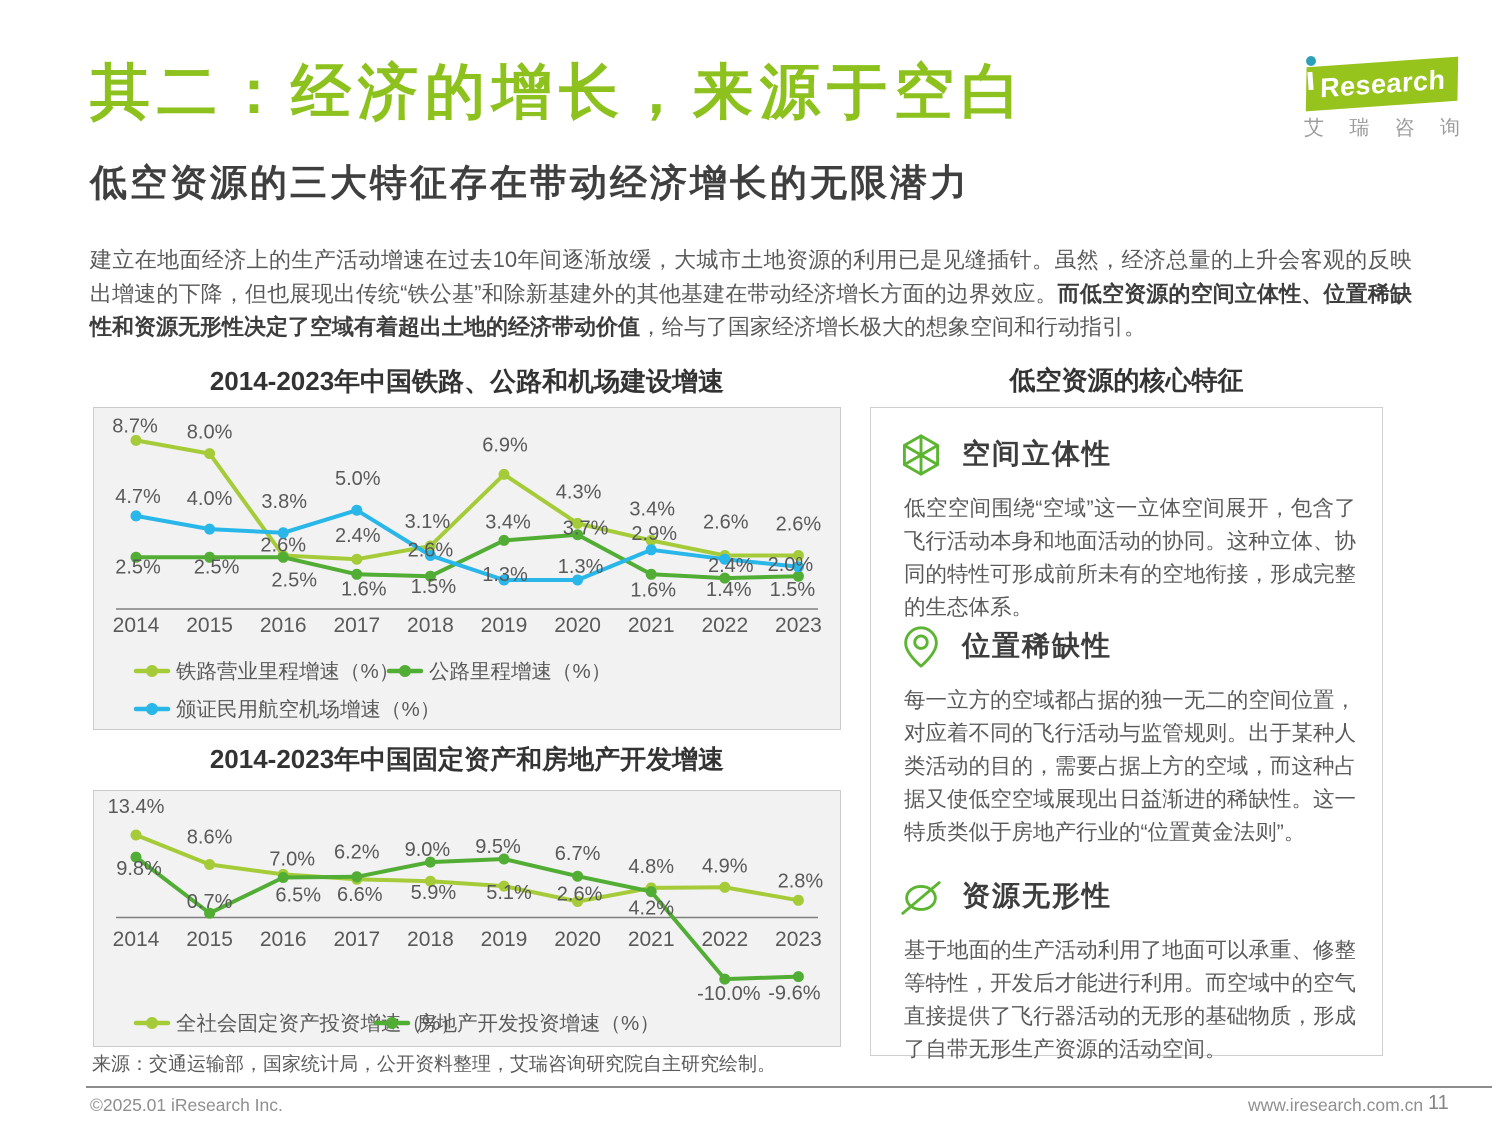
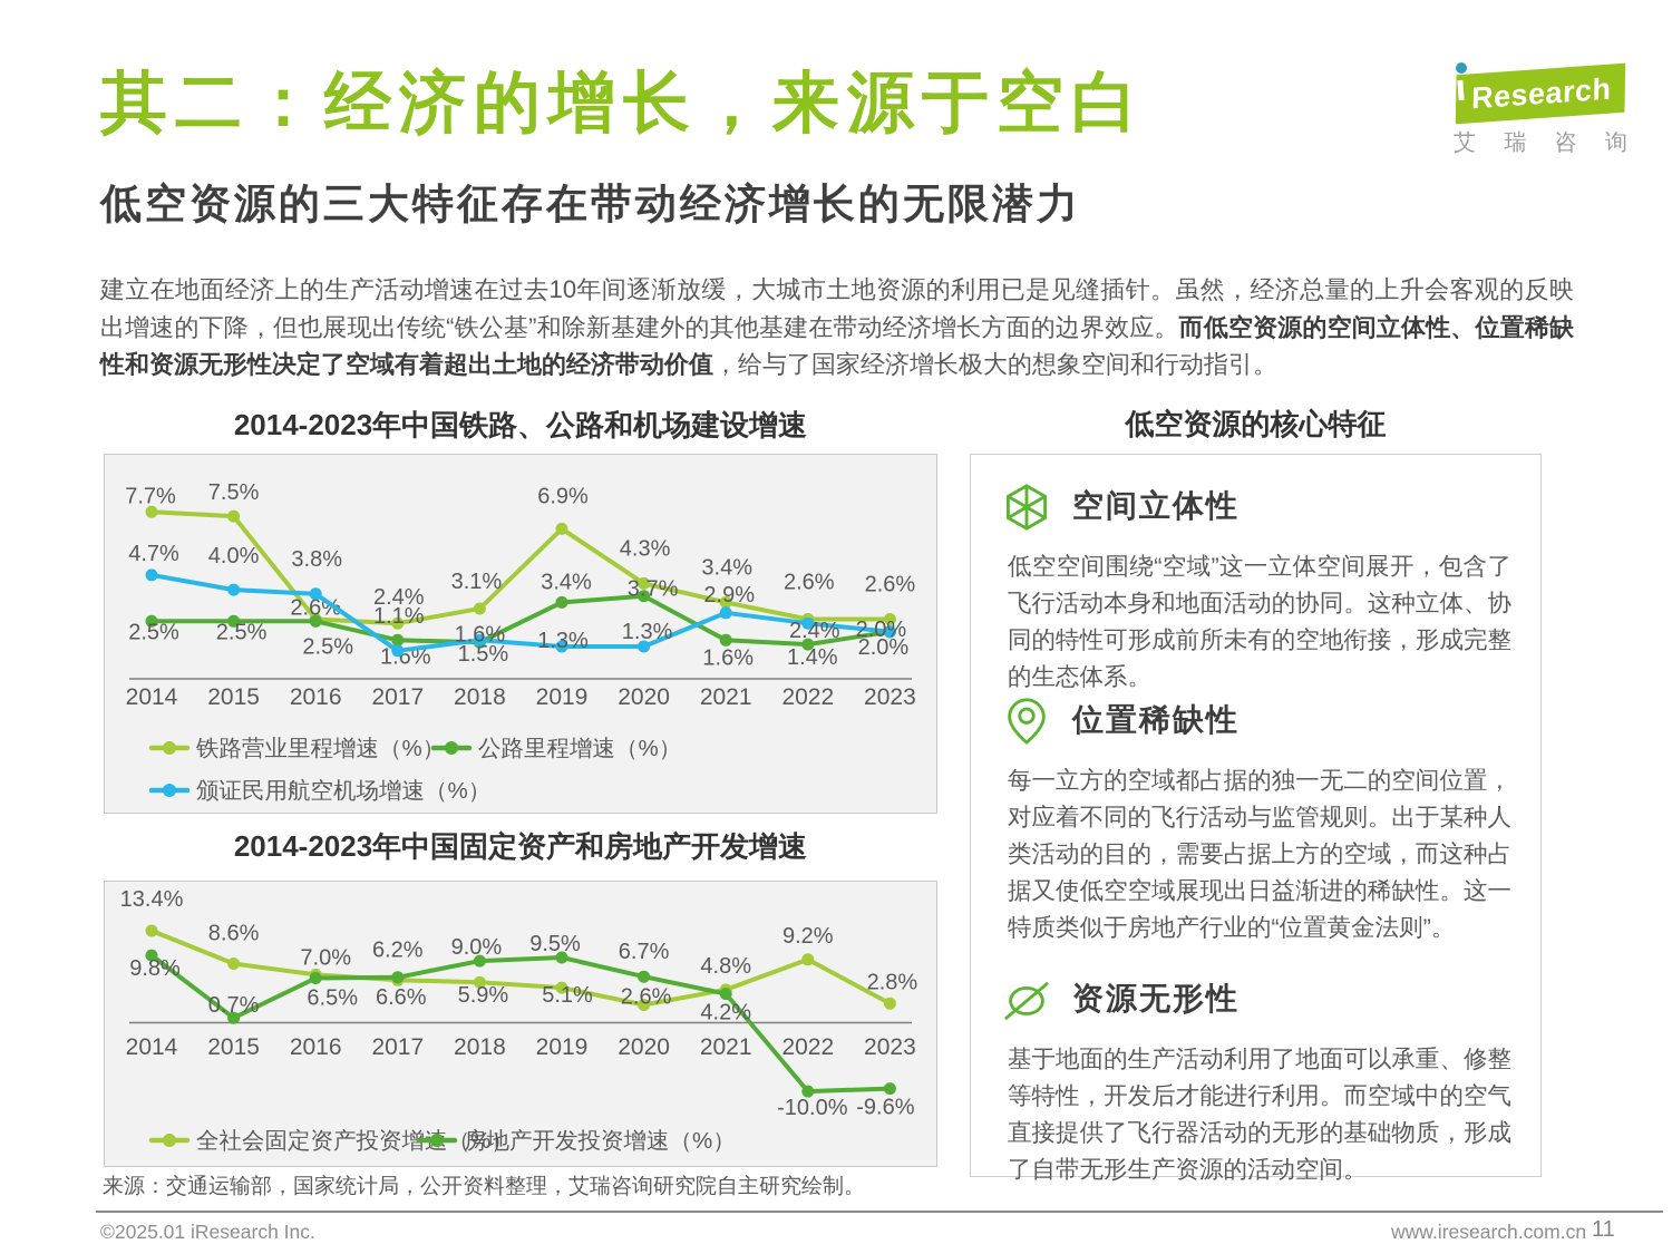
2014-2023年中国铁路、公路和机场建设增速/铁路营业里程增速（%）/2014: 8.7% -> 7.7%
2014-2023年中国铁路、公路和机场建设增速/铁路营业里程增速（%）/2015: 8.0% -> 7.5%
2014-2023年中国铁路、公路和机场建设增速/颁证民用航空机场增速（%）/2017: 5.0% -> 1.1%
2014-2023年中国铁路、公路和机场建设增速/颁证民用航空机场增速（%）/2018: 2.6% -> 1.6%
2014-2023年中国铁路、公路和机场建设增速/公路里程增速（%）/2023: 1.5% -> 2.0%
2014-2023年中国固定资产和房地产开发增速/全社会固定资产投资增速（%）/2022: 4.9% -> 9.2%
